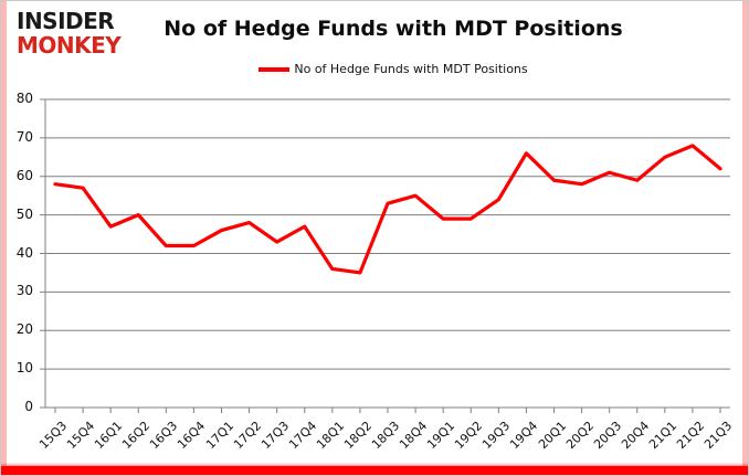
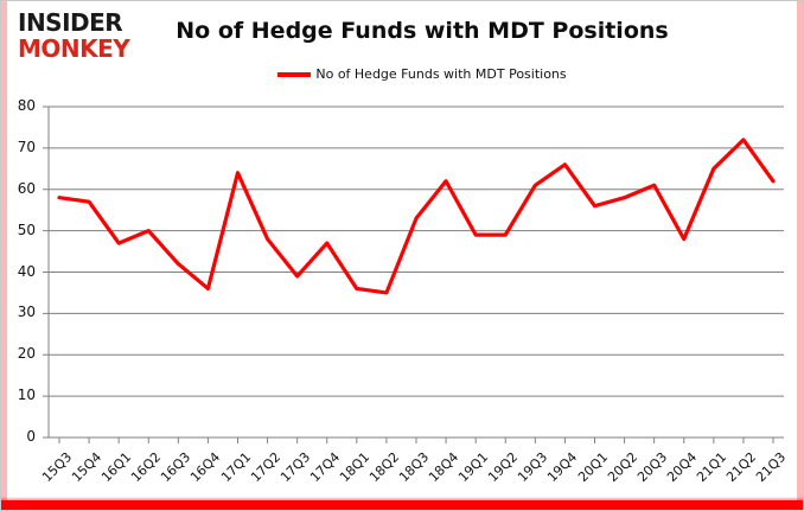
16Q4: 42 -> 36
17Q1: 46 -> 64
17Q3: 43 -> 39
18Q4: 55 -> 62
19Q3: 54 -> 61
20Q1: 59 -> 56
20Q4: 59 -> 48
21Q2: 68 -> 72
